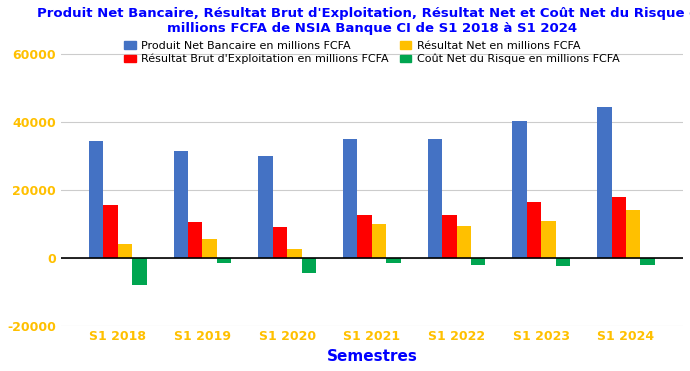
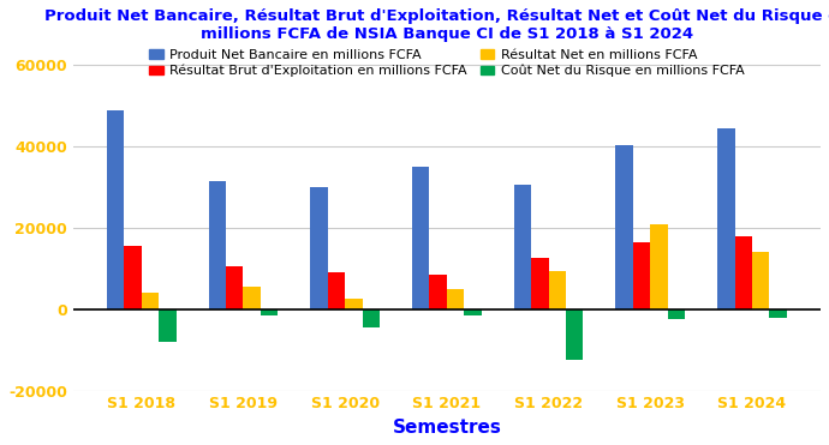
Produit Net Bancaire en millions FCFA/S1 2018: 34500 -> 49000
Résultat Brut d'Exploitation en millions FCFA/S1 2021: 12500 -> 8500
Résultat Net en millions FCFA/S1 2021: 10000 -> 5000
Produit Net Bancaire en millions FCFA/S1 2022: 35000 -> 30500
Coût Net du Risque en millions FCFA/S1 2022: -2000 -> -12500
Résultat Net en millions FCFA/S1 2023: 11000 -> 21000
